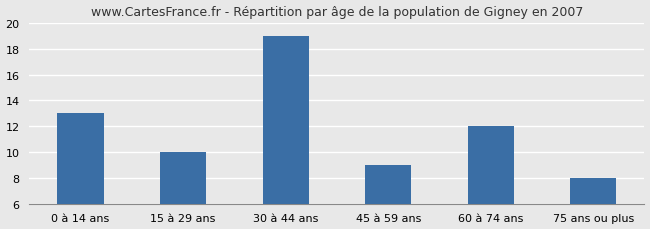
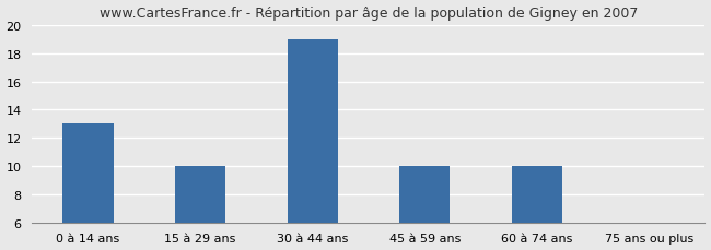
45 à 59 ans: 9 -> 10
60 à 74 ans: 12 -> 10
75 ans ou plus: 8 -> 6
